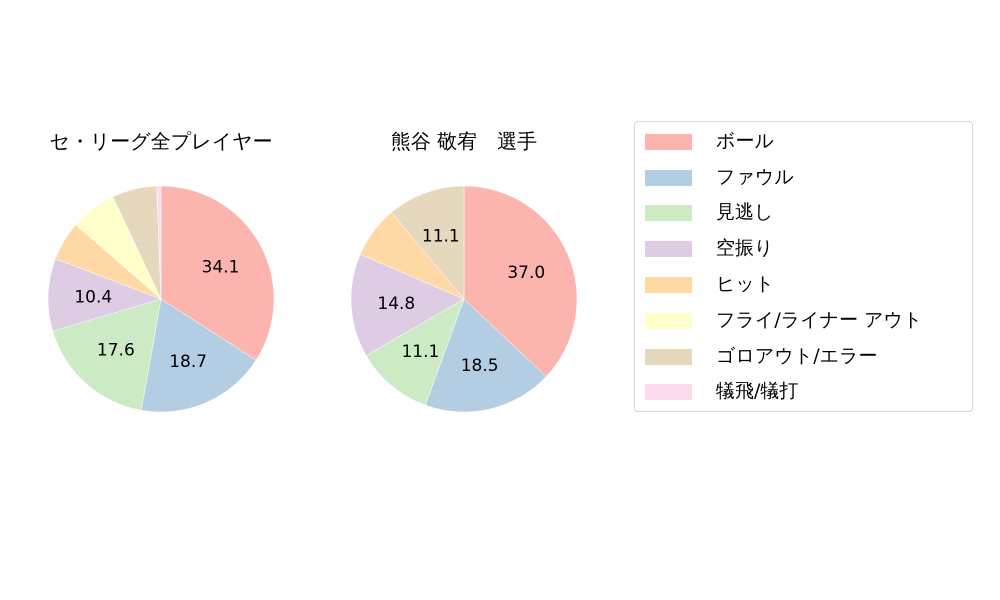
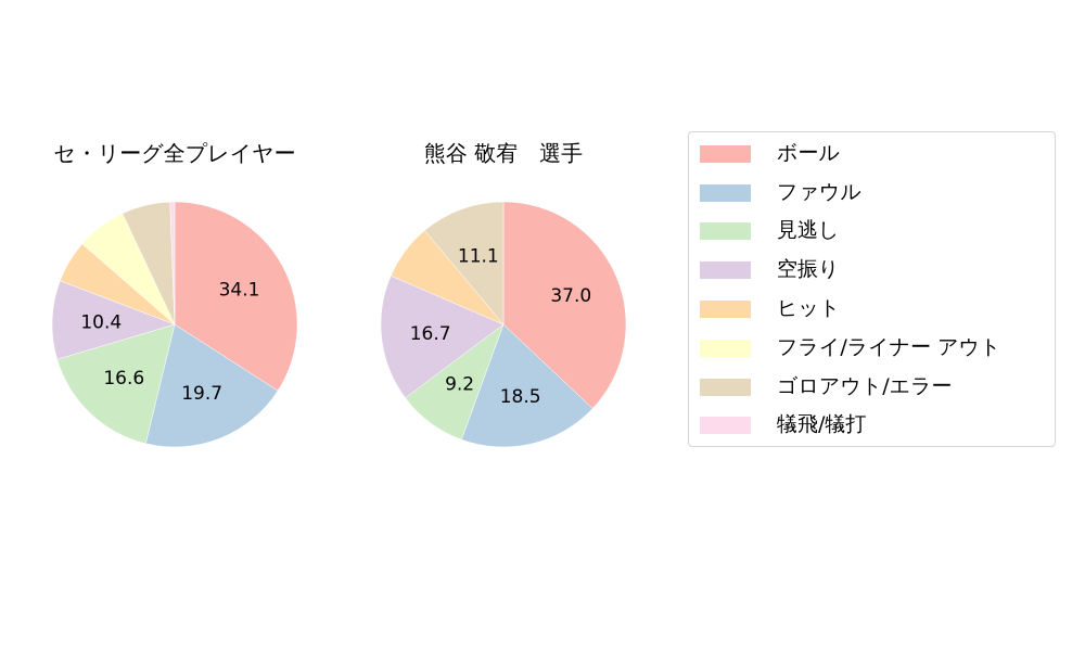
セ・リーグ全プレイヤー/ファウル: 18.7 -> 19.7
セ・リーグ全プレイヤー/見逃し: 17.6 -> 16.6
熊谷 敬宥 選手/見逃し: 11.1 -> 9.2
熊谷 敬宥 選手/空振り: 14.8 -> 16.7
